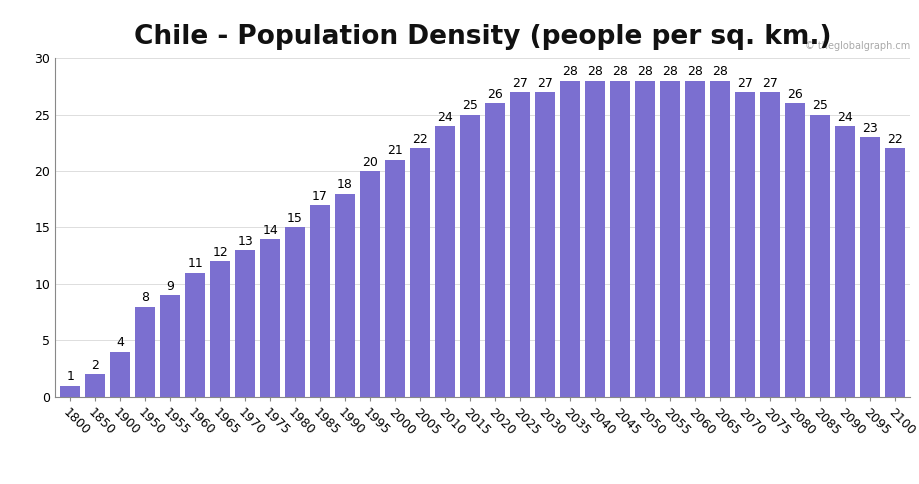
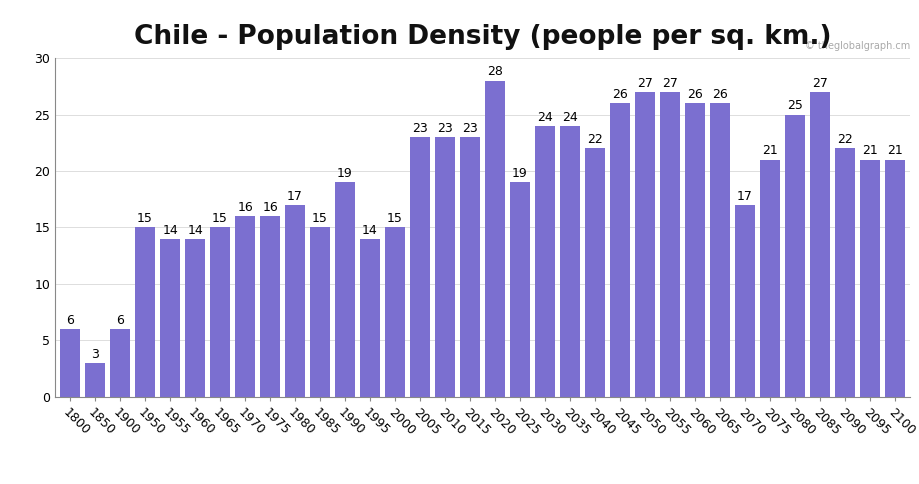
1800: 1 -> 6
1850: 2 -> 3
1900: 4 -> 6
1950: 8 -> 15
1955: 9 -> 14
1960: 11 -> 14
1965: 12 -> 15
1970: 13 -> 16
1975: 14 -> 16
1980: 15 -> 17
1985: 17 -> 15
1990: 18 -> 19
1995: 20 -> 14
2000: 21 -> 15
2005: 22 -> 23
2010: 24 -> 23
2015: 25 -> 23
2020: 26 -> 28
2025: 27 -> 19
2030: 27 -> 24
2035: 28 -> 24
2040: 28 -> 22
2045: 28 -> 26
2050: 28 -> 27
2055: 28 -> 27
2060: 28 -> 26
2065: 28 -> 26
2070: 27 -> 17
2075: 27 -> 21
2080: 26 -> 25
2085: 25 -> 27
2090: 24 -> 22
2095: 23 -> 21
2100: 22 -> 21
